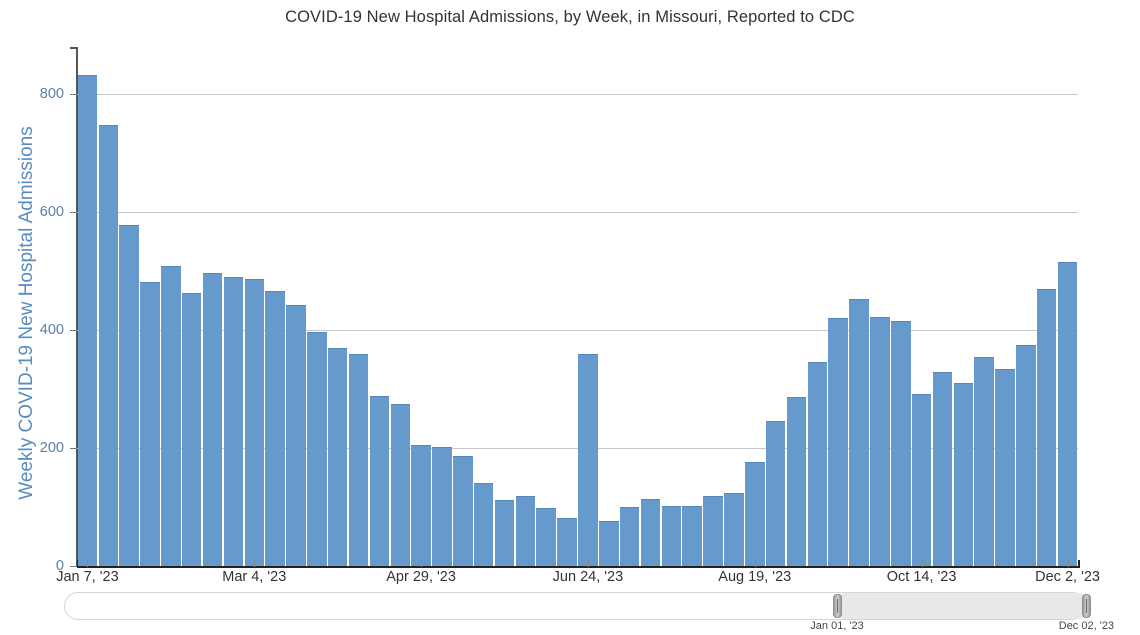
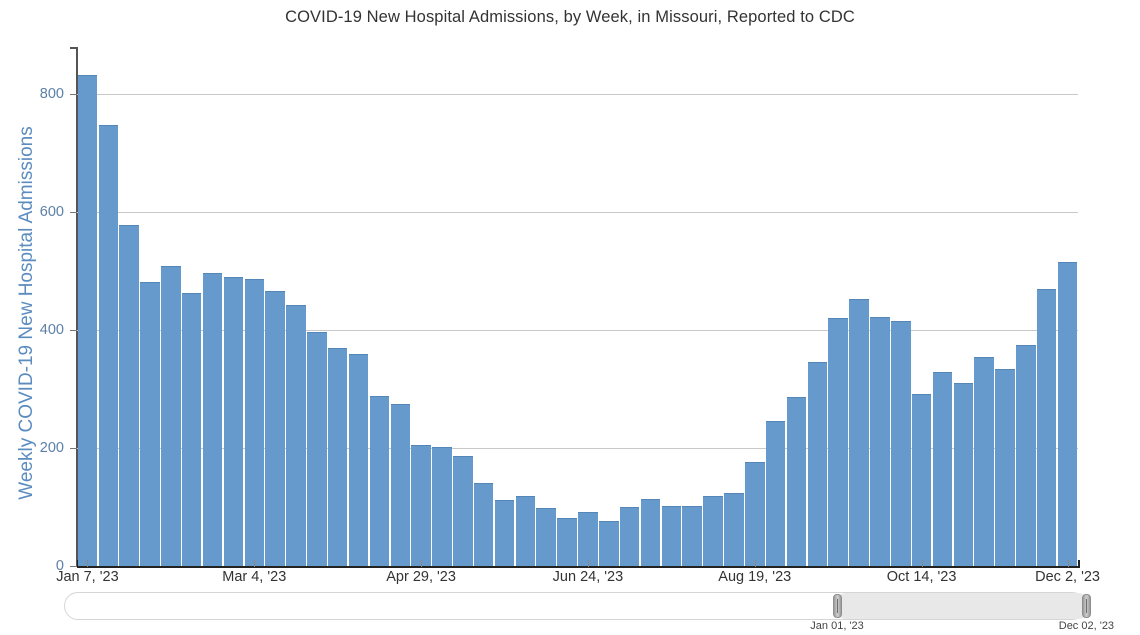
Jun 24, '23: 360 -> 90
